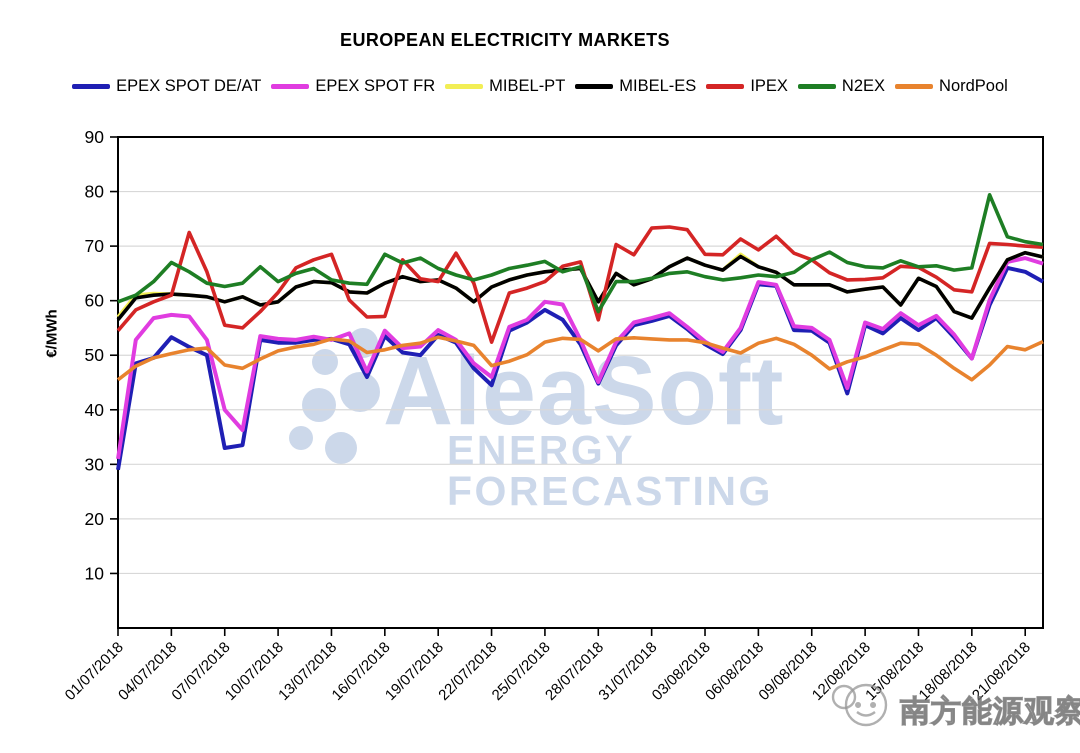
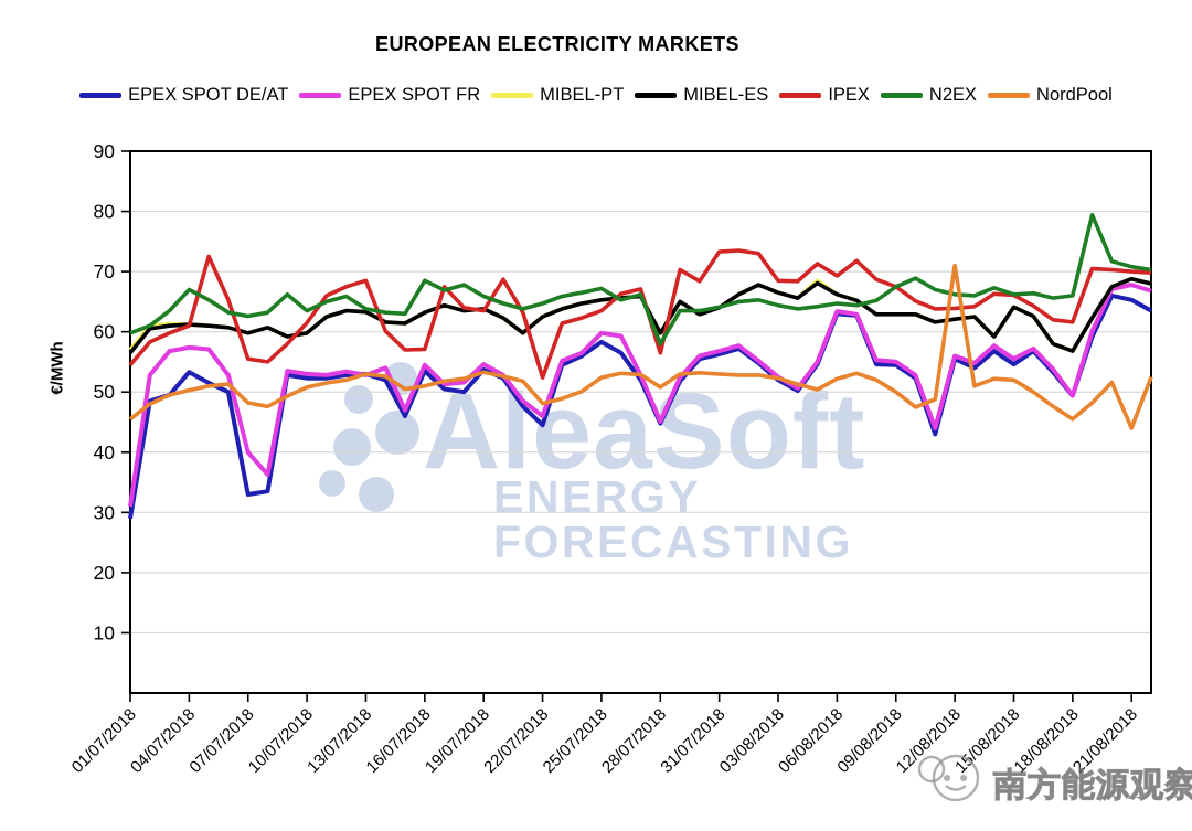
NordPool/12/08/2018: 50 -> 71
NordPool/21/08/2018: 51 -> 44
